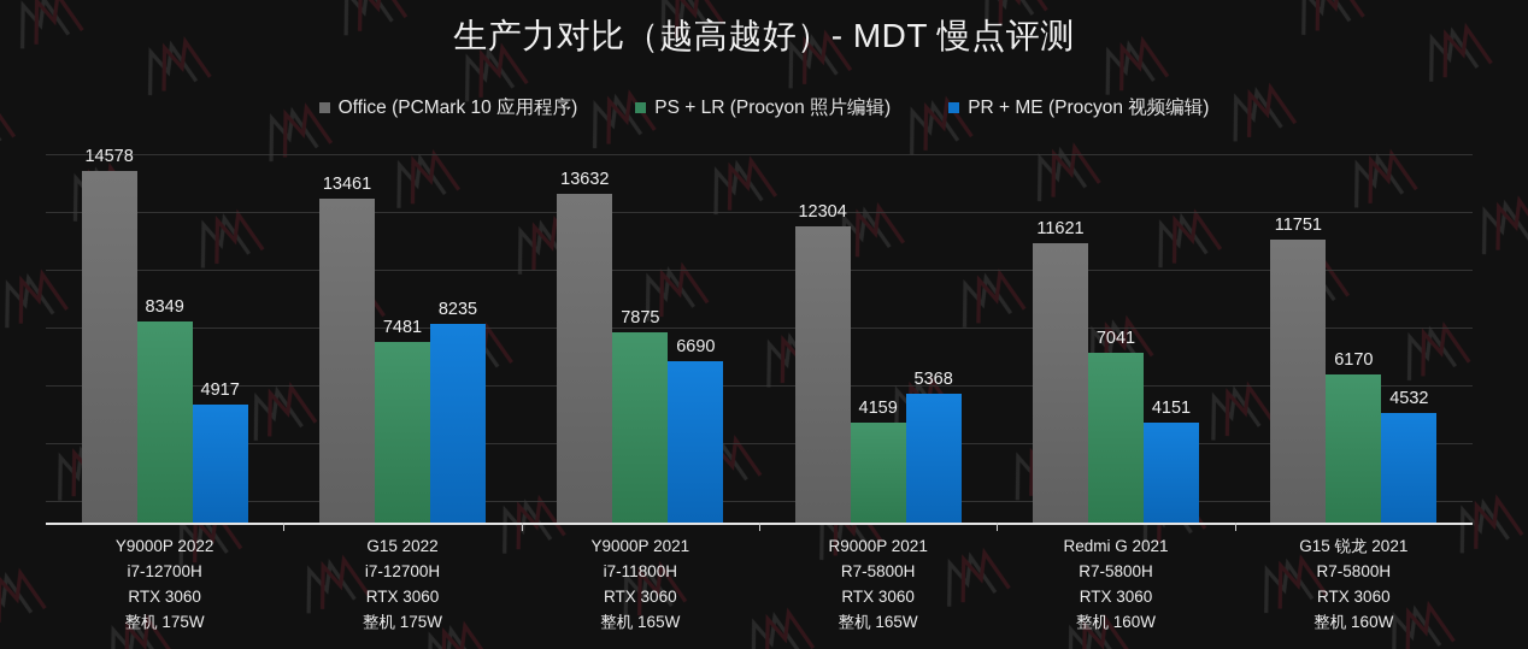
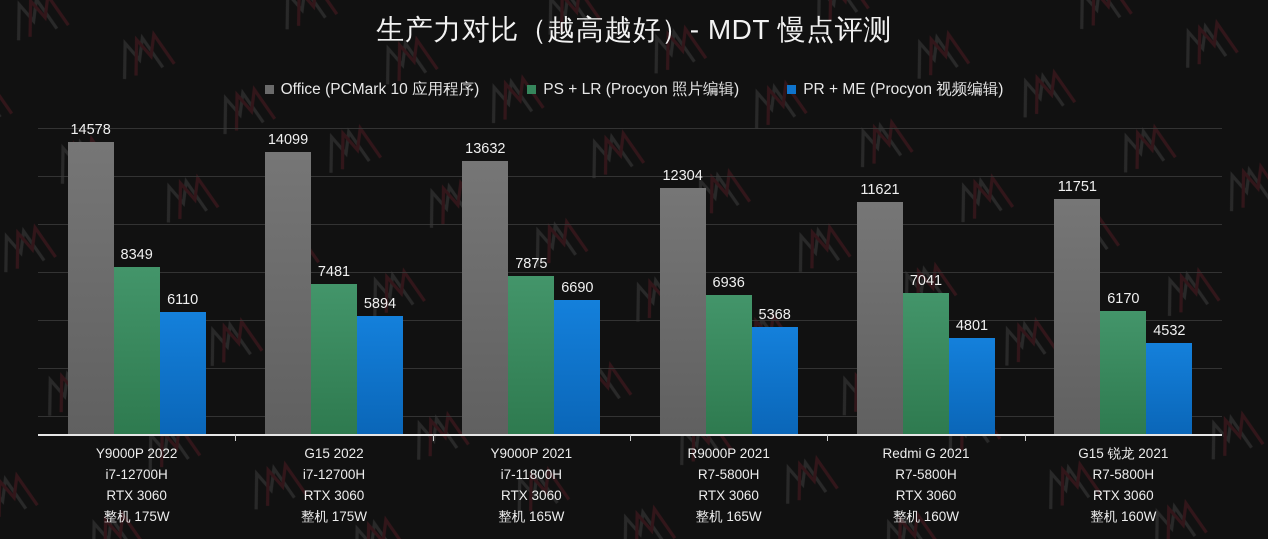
PR + ME (Procyon 视频编辑)/Y9000P 2022: 4917 -> 6110
Office (PCMark 10 应用程序)/G15 2022: 13461 -> 14099
PR + ME (Procyon 视频编辑)/G15 2022: 8235 -> 5894
PS + LR (Procyon 照片编辑)/R9000P 2021: 4159 -> 6936
PR + ME (Procyon 视频编辑)/Redmi G 2021: 4151 -> 4801
